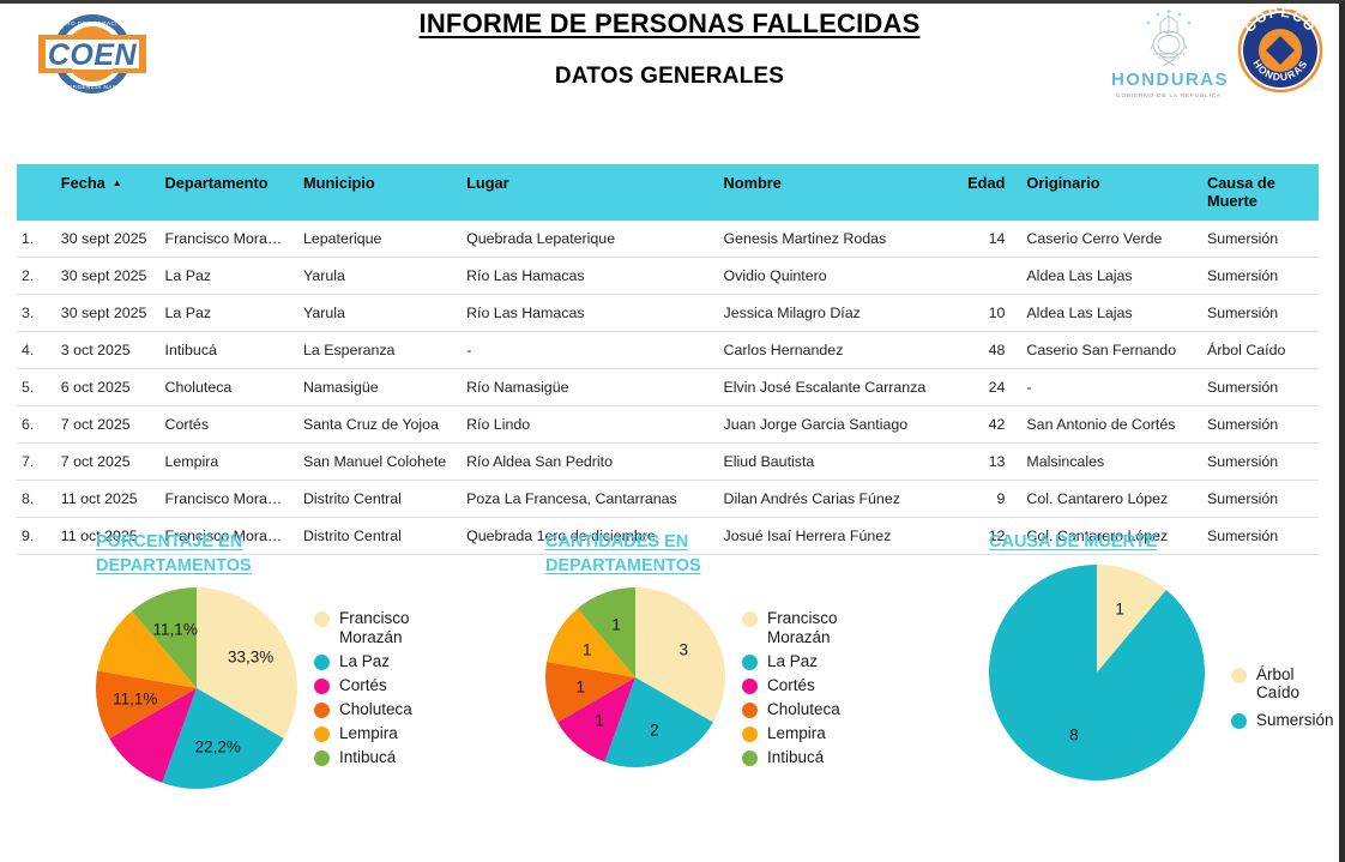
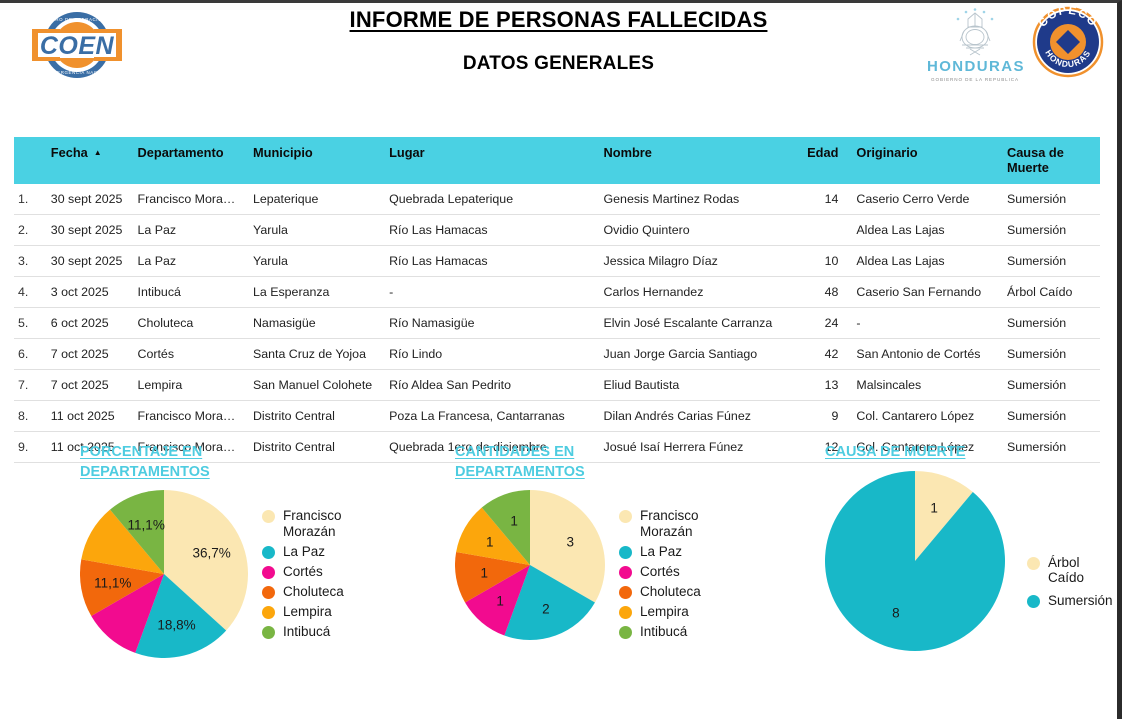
PORCENTAJE EN DEPARTAMENTOS/Francisco Morazán: 33,3% -> 36,7%
PORCENTAJE EN DEPARTAMENTOS/La Paz: 22,2% -> 18,8%
